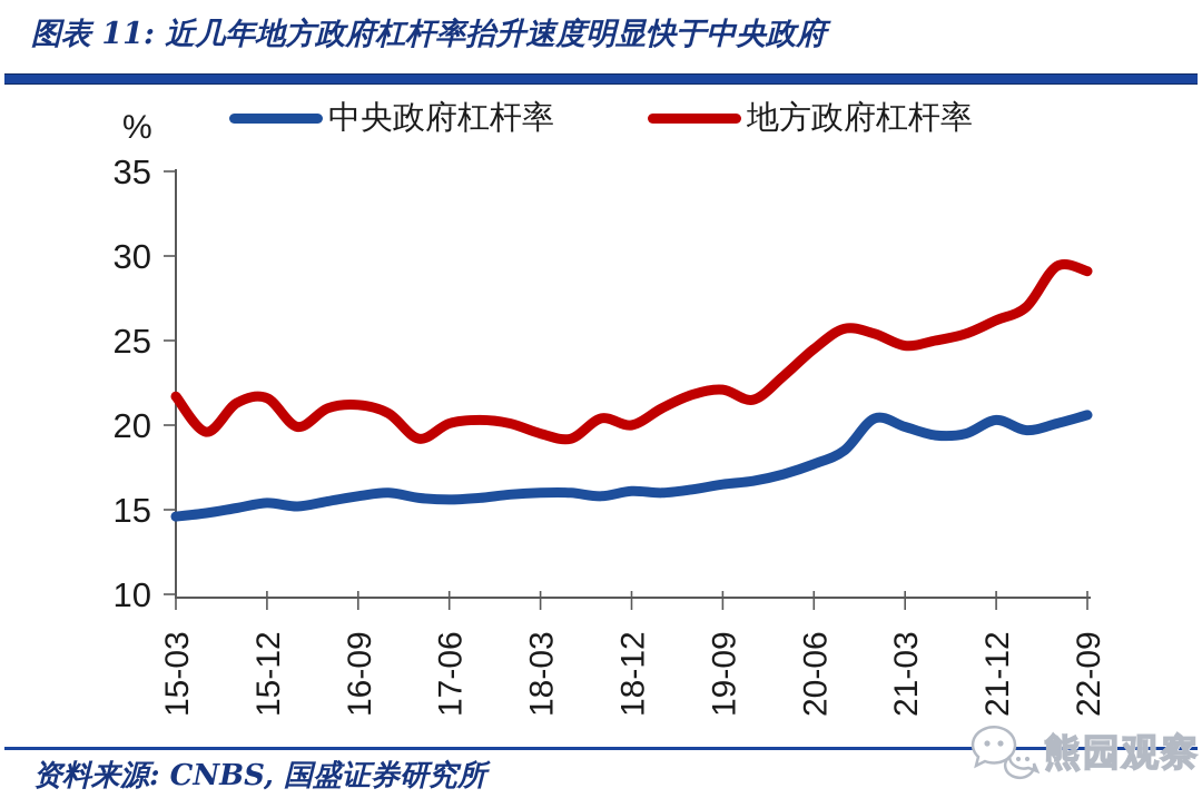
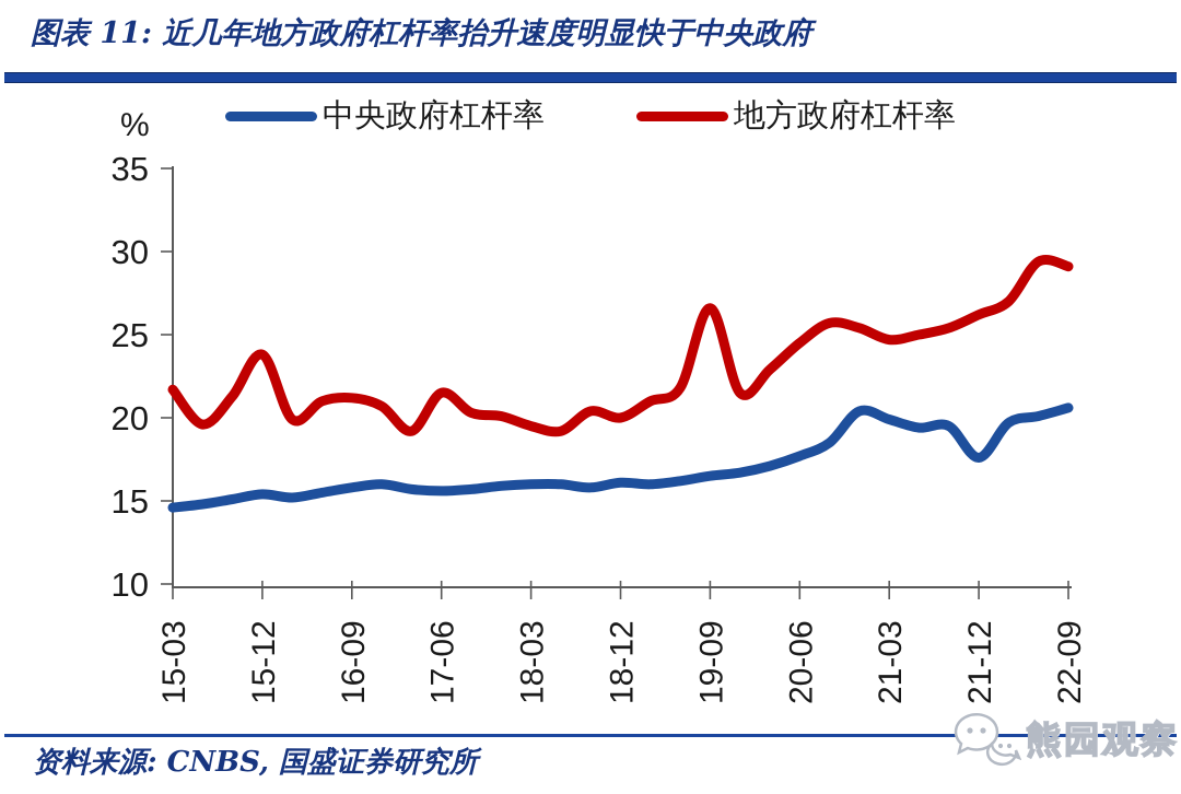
地方政府杠杆率/15-12: 21.6 -> 23.8
地方政府杠杆率/17-06: 20.1 -> 21.5
地方政府杠杆率/19-09: 22.1 -> 26.6
中央政府杠杆率/21-12: 20.3 -> 17.6
